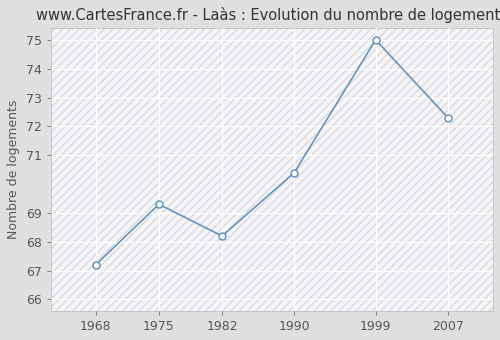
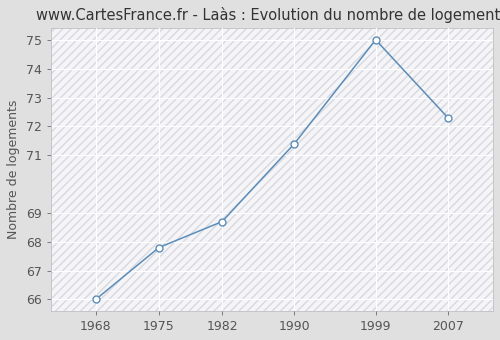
1968: 67.2 -> 66.0
1975: 69.3 -> 67.8
1982: 68.2 -> 68.7
1990: 70.4 -> 71.4
